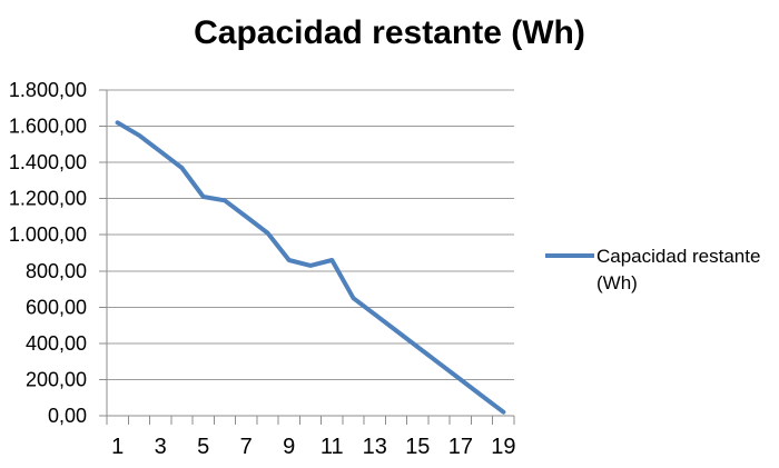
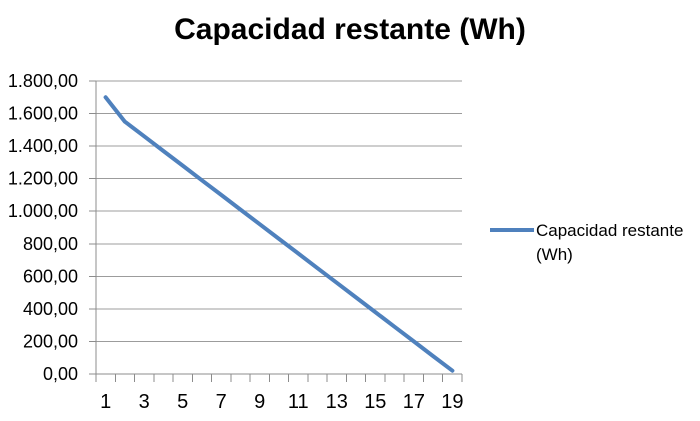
1: 1620 -> 1700
5: 1210 -> 1280
9: 860 -> 920
11: 860 -> 740
